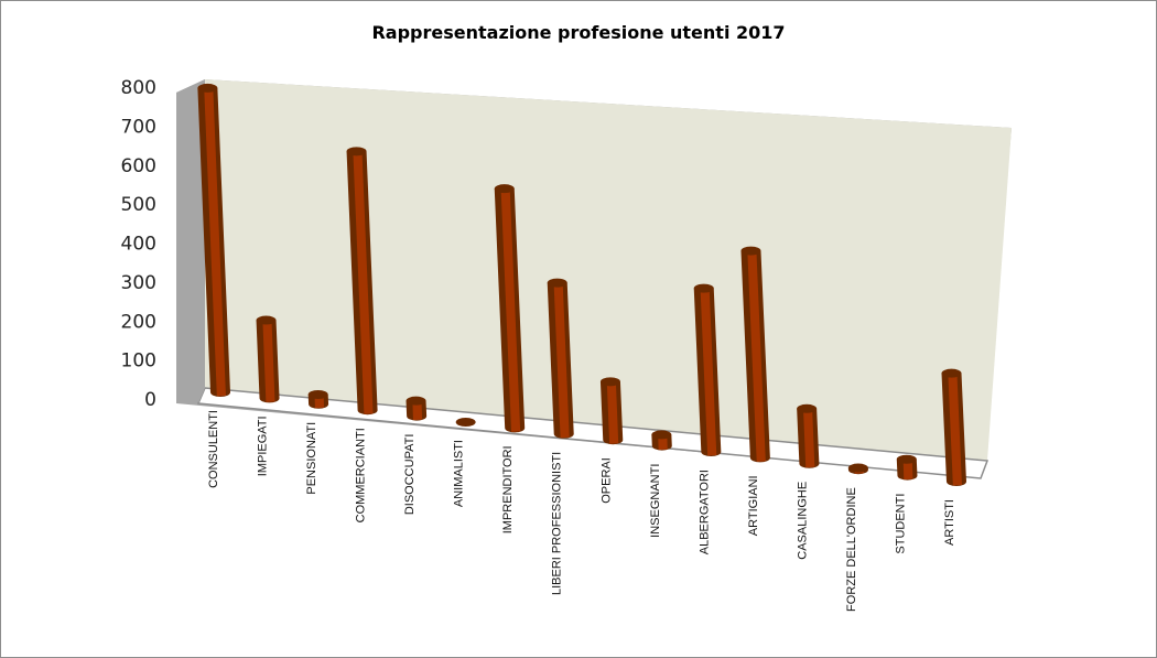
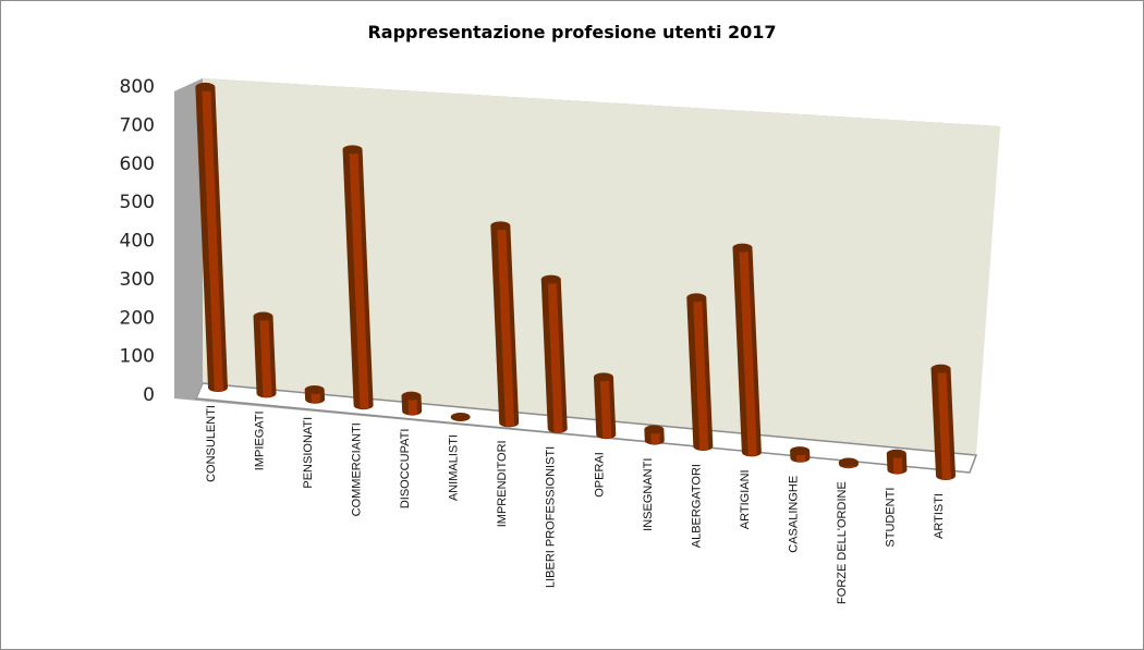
IMPRENDITORI: 630 -> 520
ALBERGATORI: 440 -> 400
CASALINGHE: 150 -> 20
